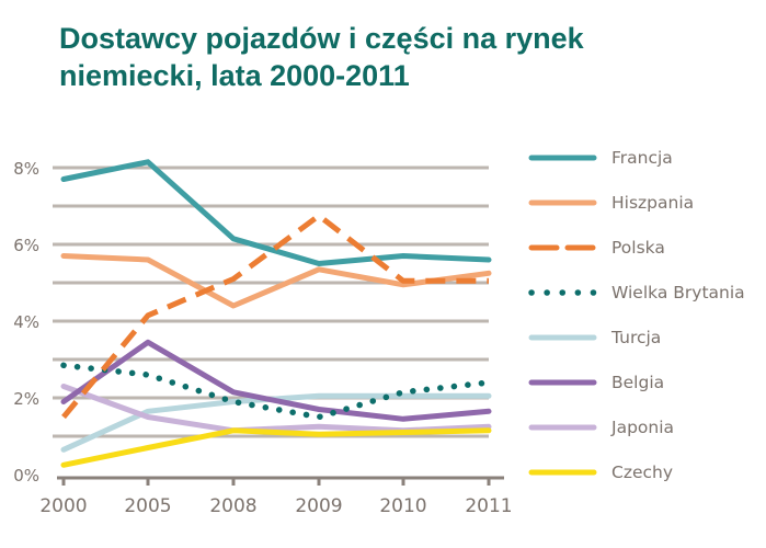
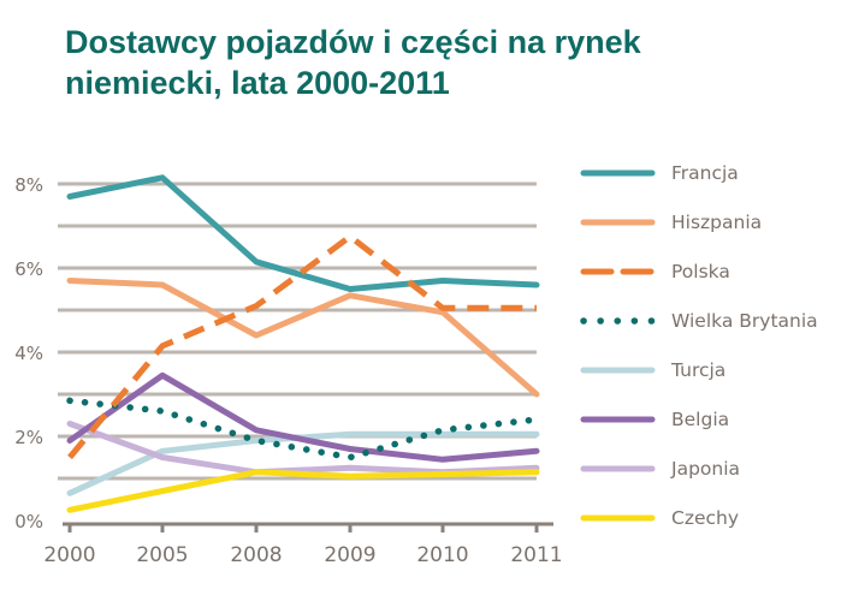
Hiszpania/2011: 5.2% -> 3.0%
